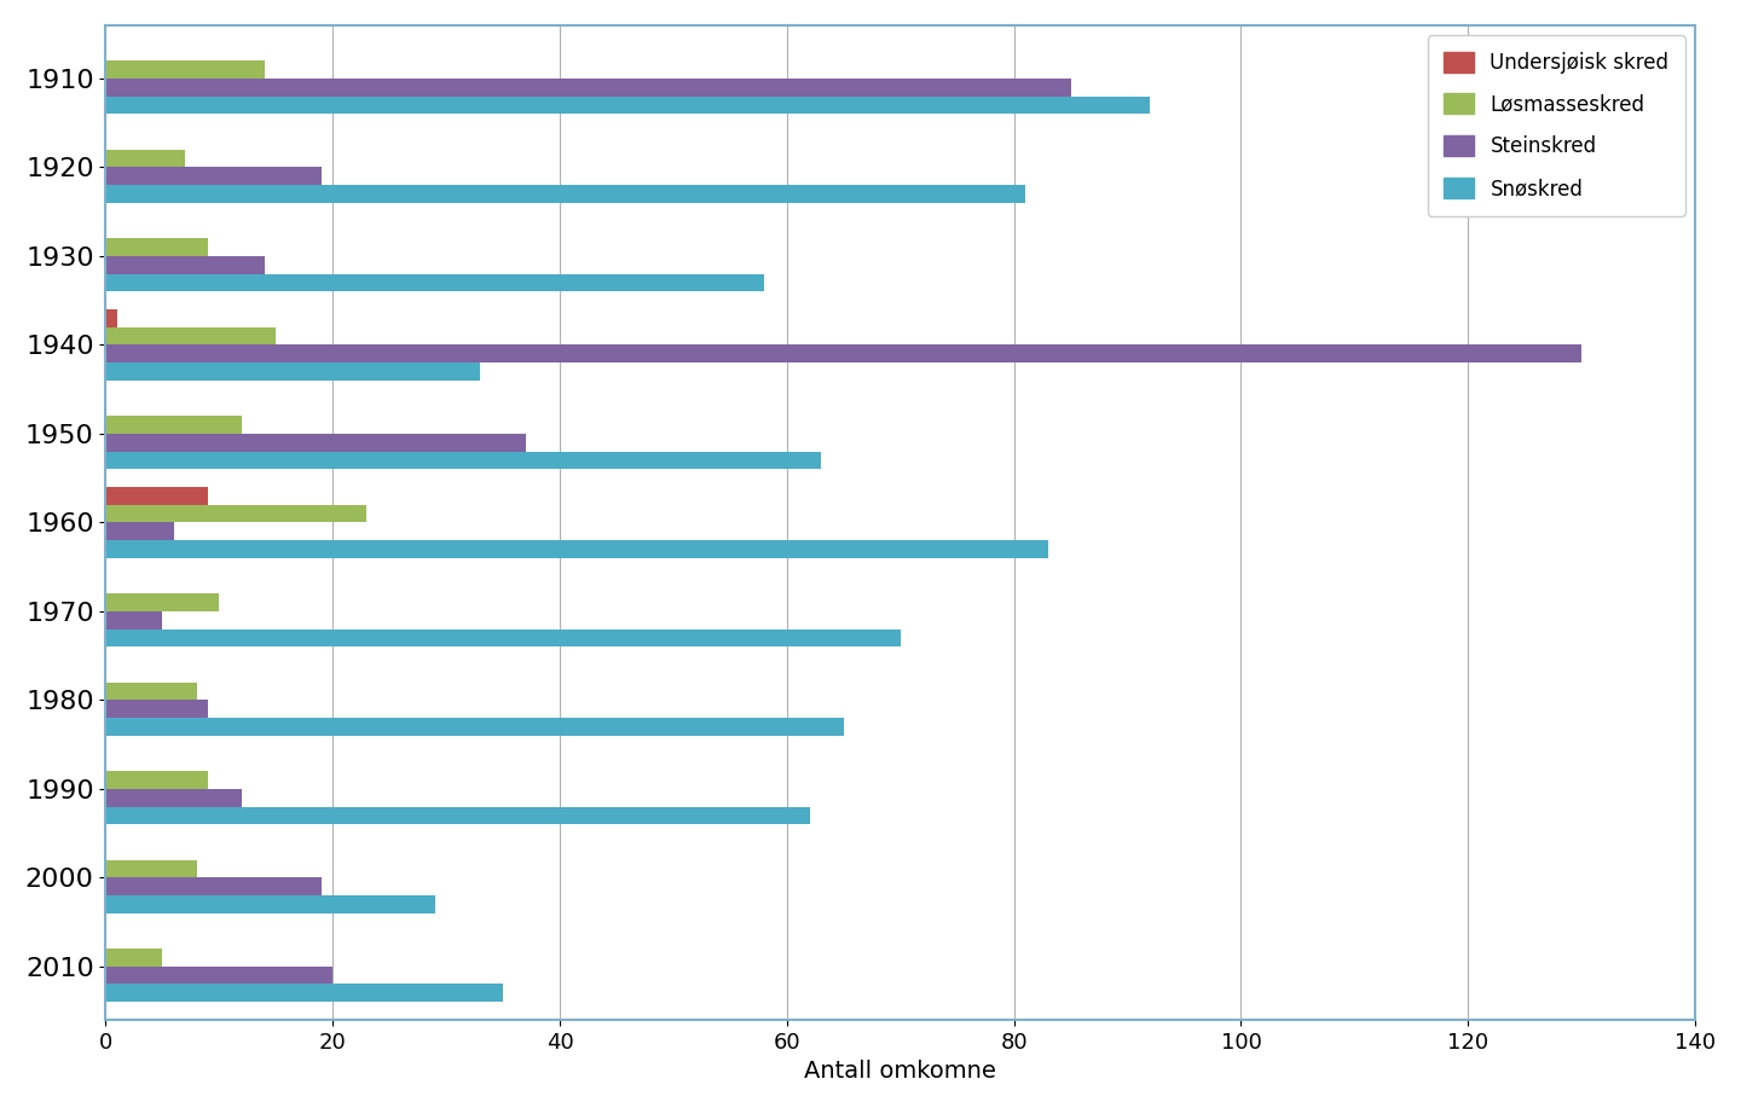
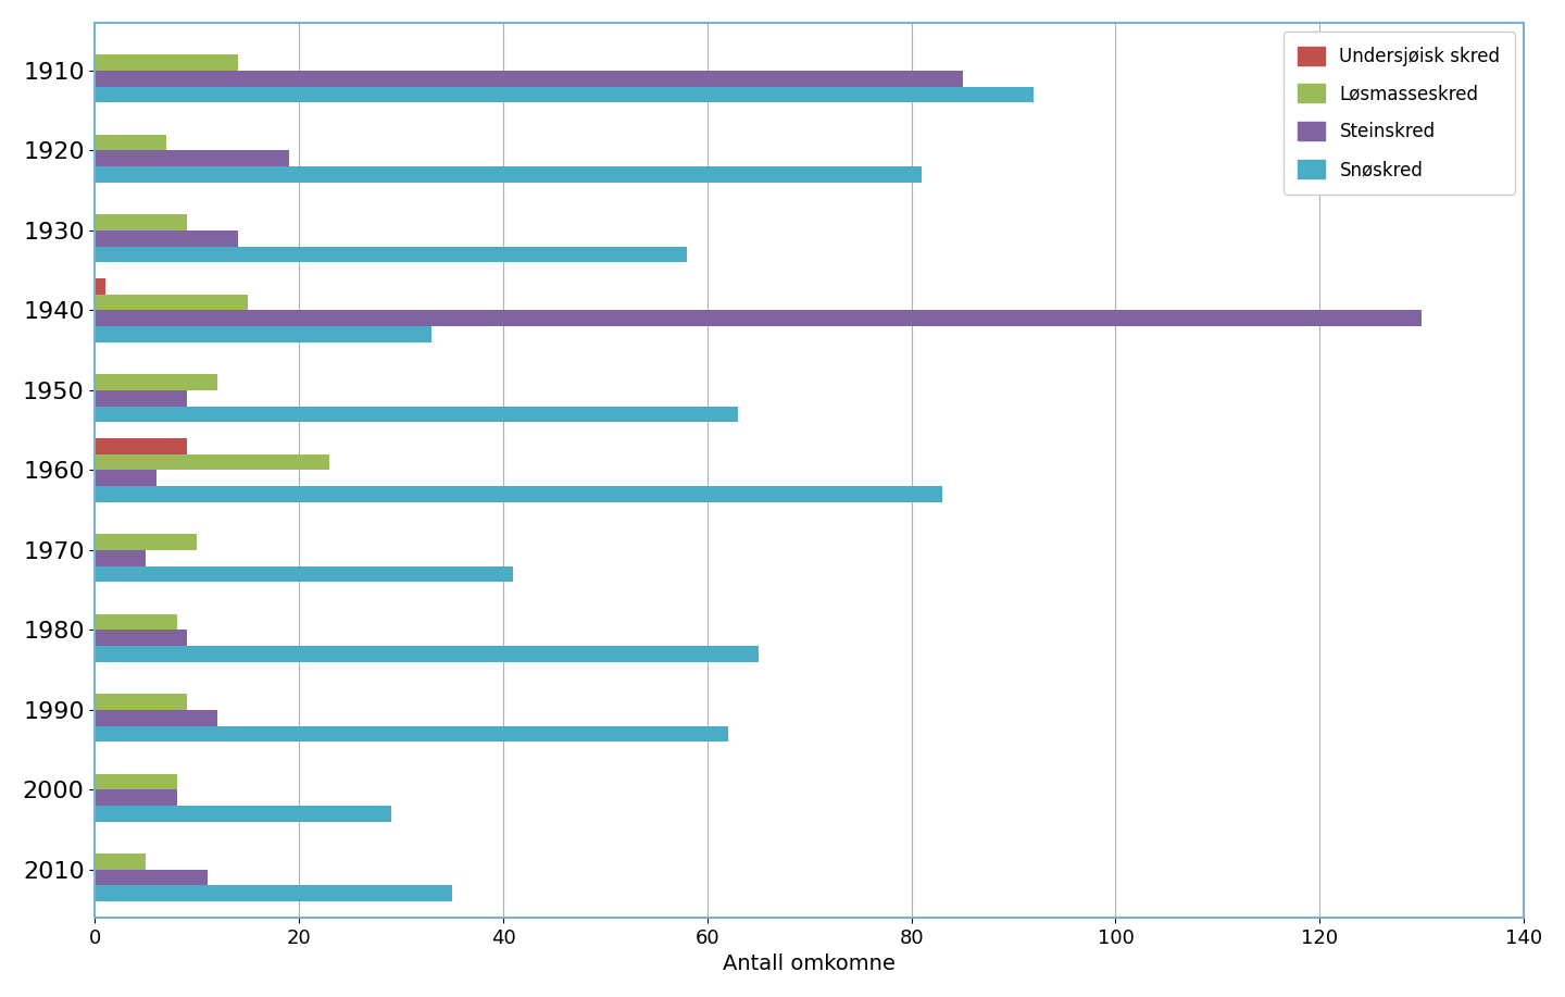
Steinskred/1950: 37 -> 9
Snøskred/1970: 70 -> 41
Steinskred/2000: 19 -> 8
Steinskred/2010: 20 -> 11
